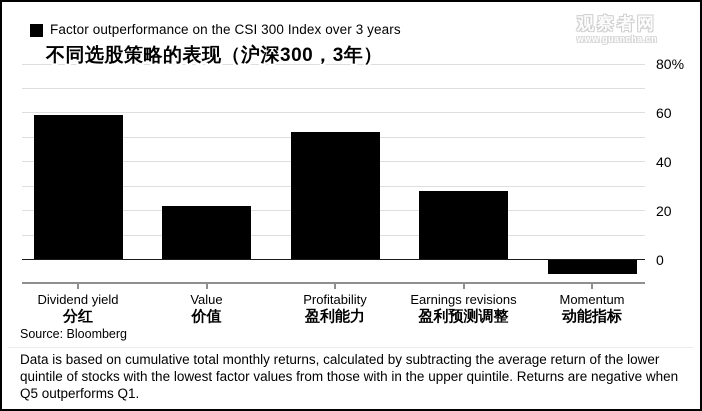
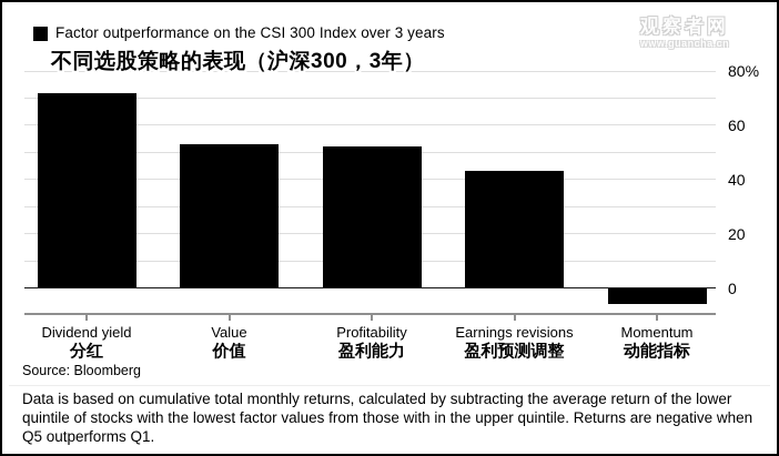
Dividend yield: 59% -> 72%
Value: 22% -> 53%
Earnings revisions: 28% -> 43%
